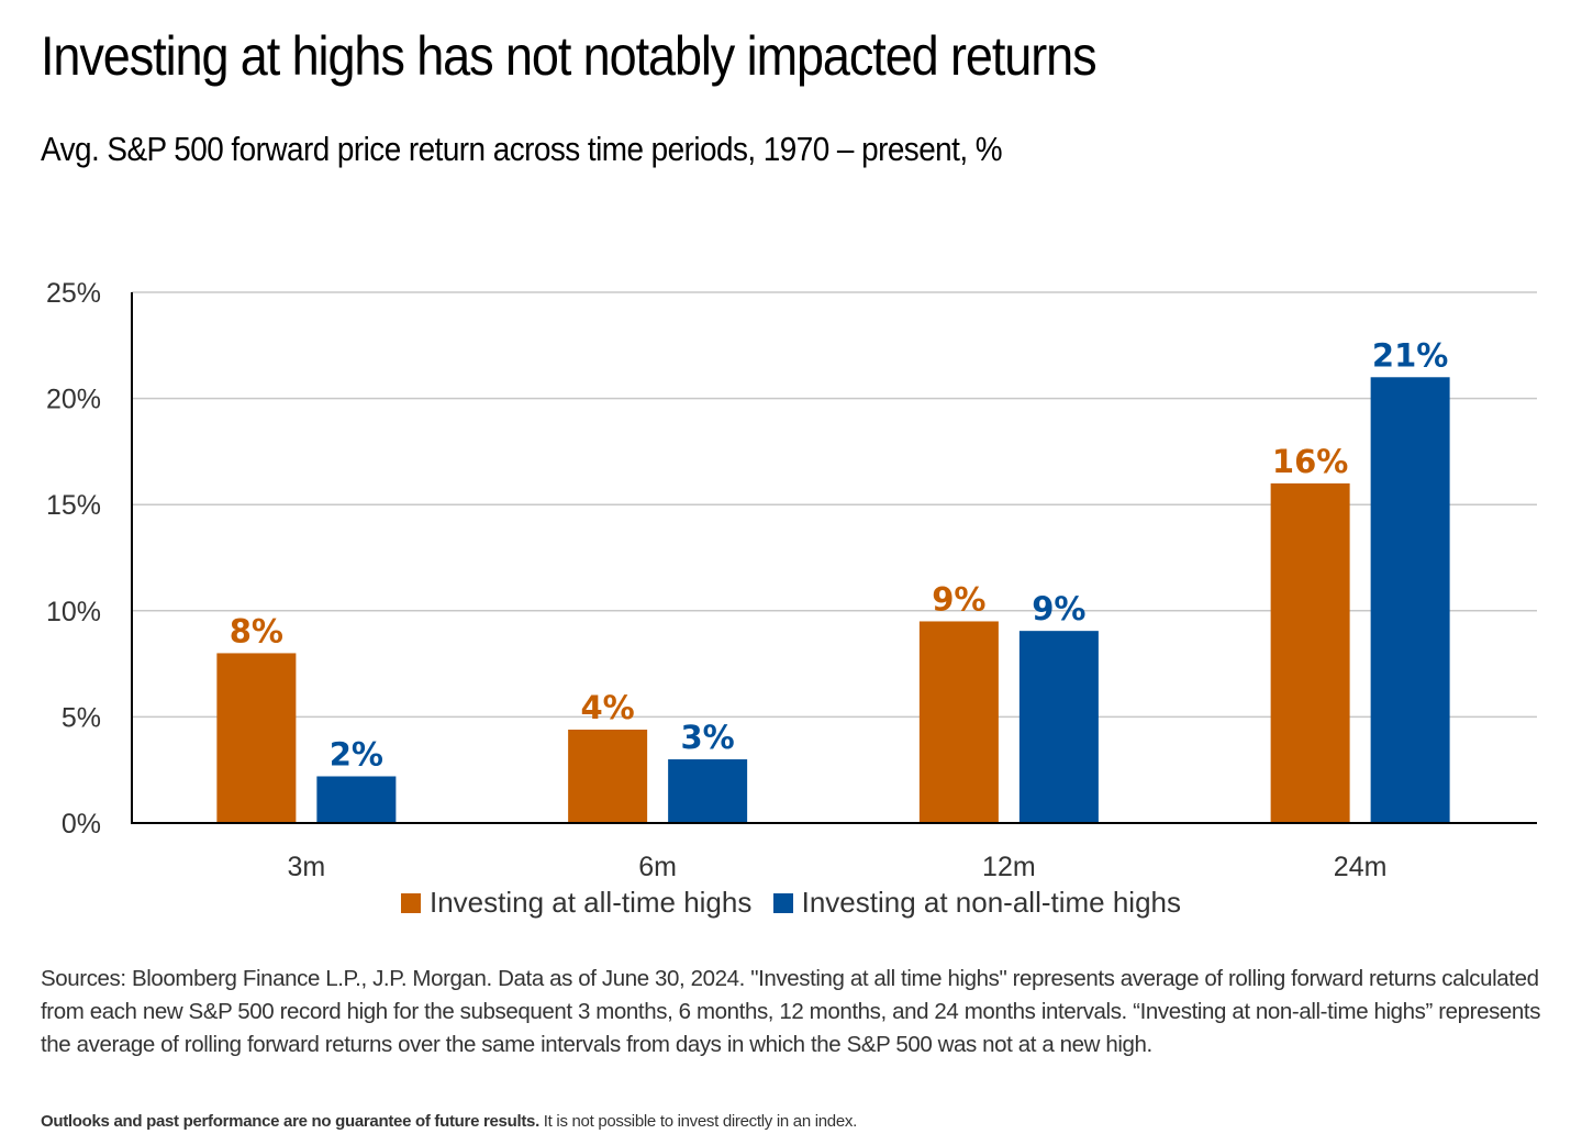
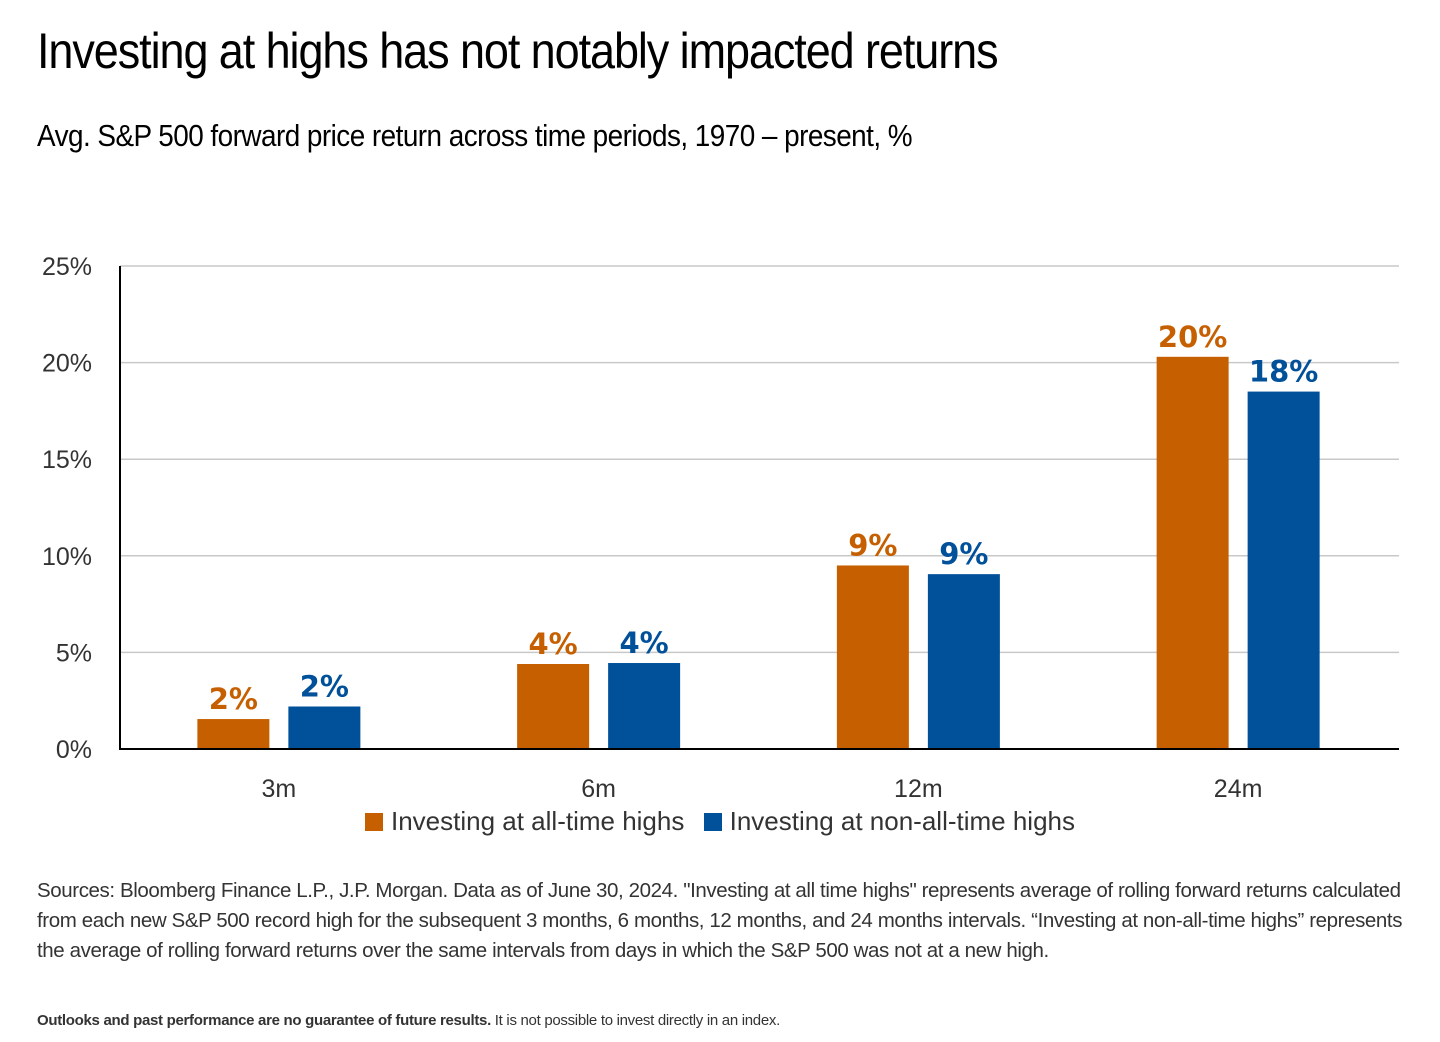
Investing at all-time highs/3m: 8% -> 2%
Investing at non-all-time highs/6m: 3% -> 4%
Investing at all-time highs/24m: 16% -> 20%
Investing at non-all-time highs/24m: 21% -> 18%
